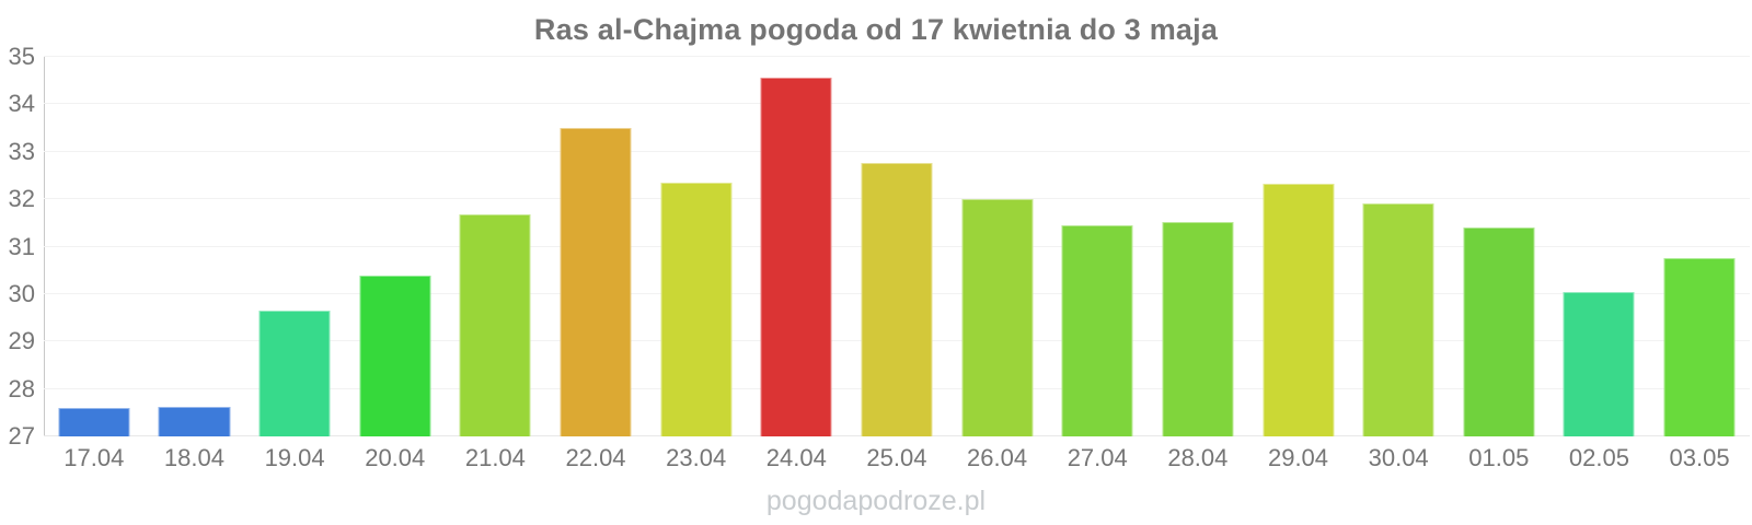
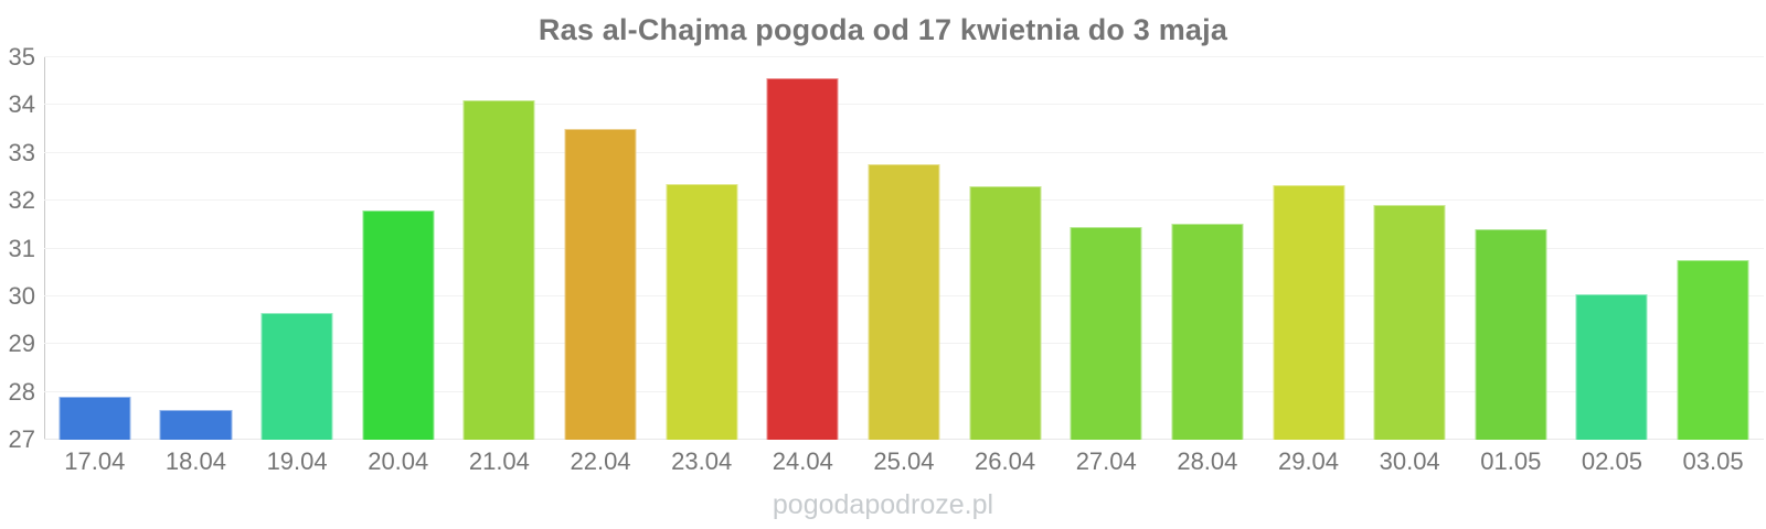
17.04: 27.6 -> 27.9
20.04: 30.4 -> 31.8
21.04: 31.7 -> 34.1
26.04: 32.0 -> 32.3
